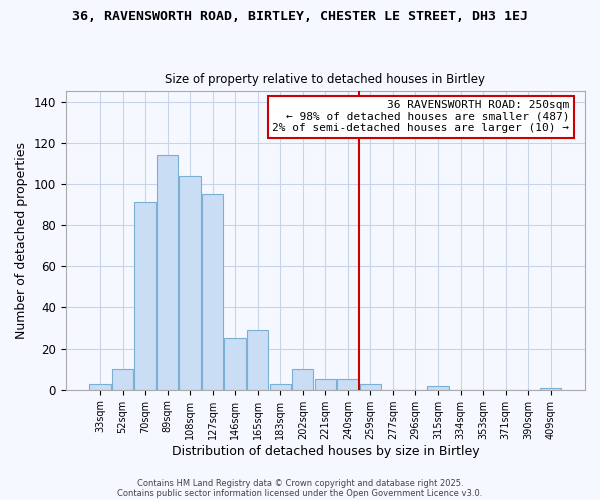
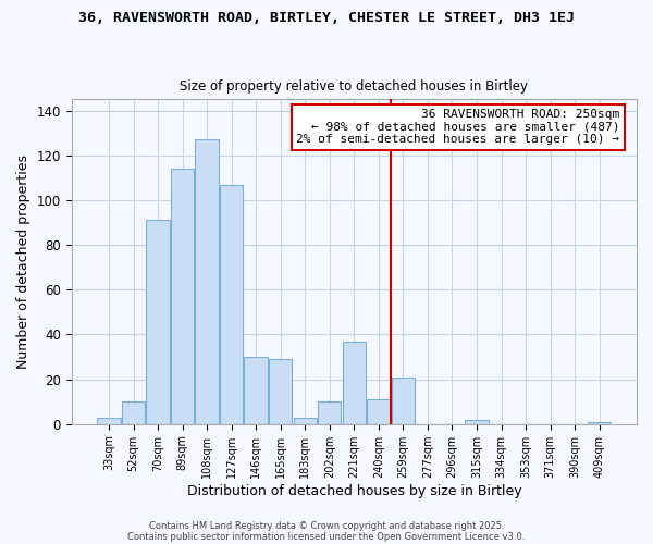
108sqm: 104 -> 127
127sqm: 95 -> 107
146sqm: 25 -> 30
221sqm: 5 -> 37
240sqm: 5 -> 11
259sqm: 3 -> 21
